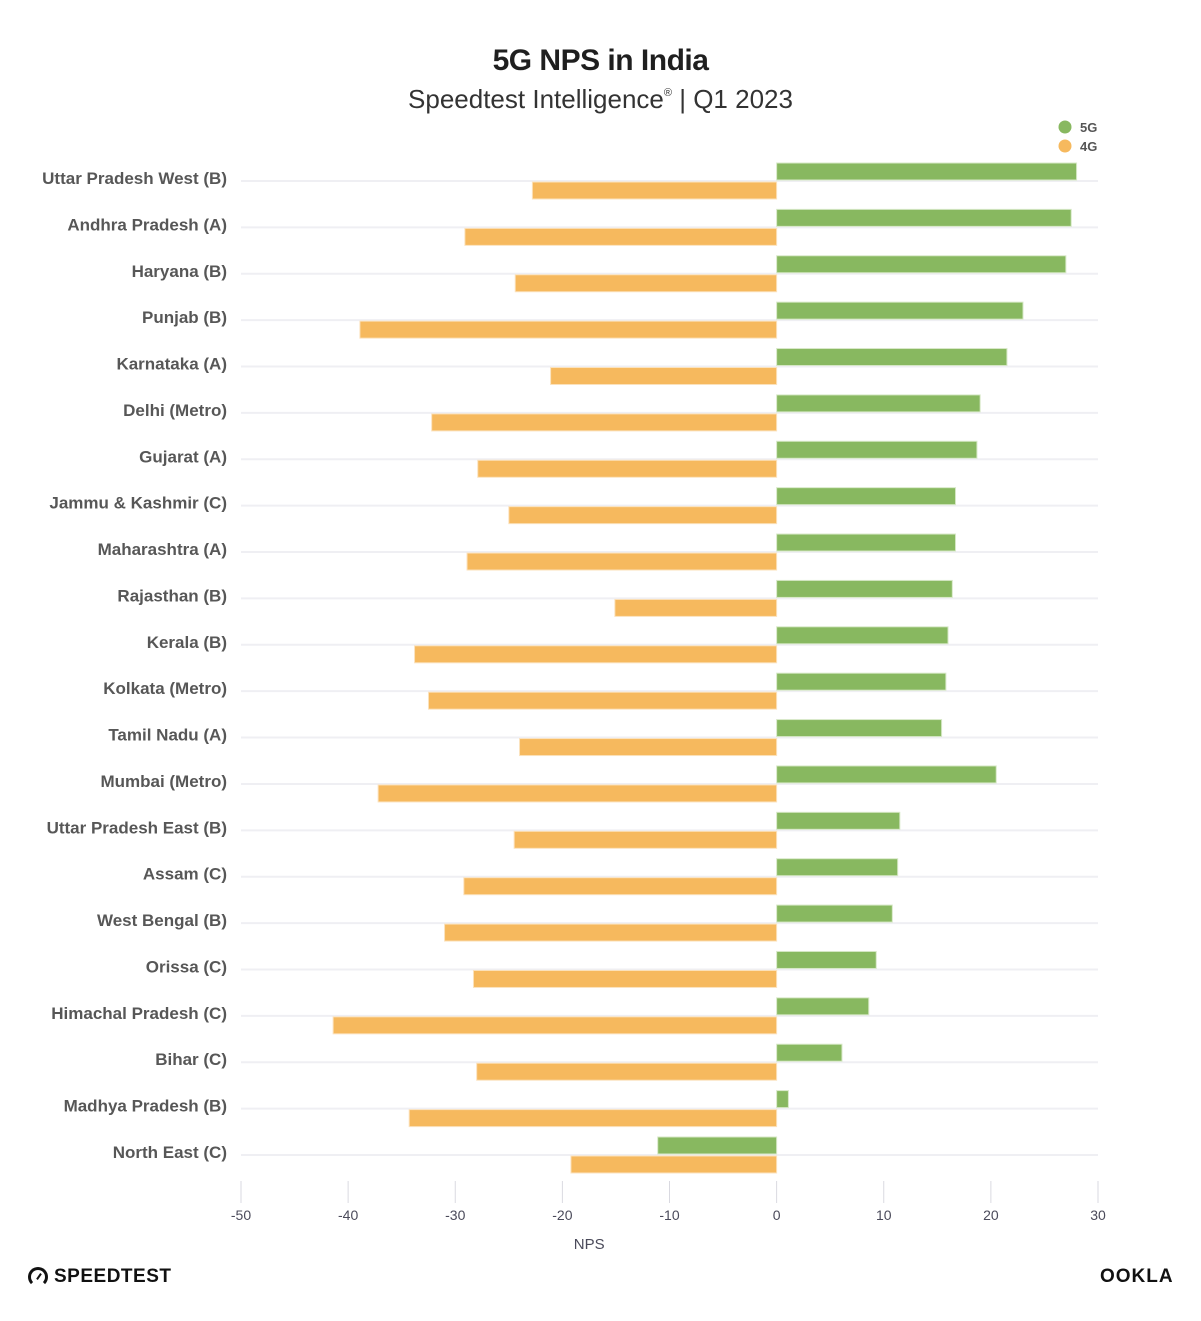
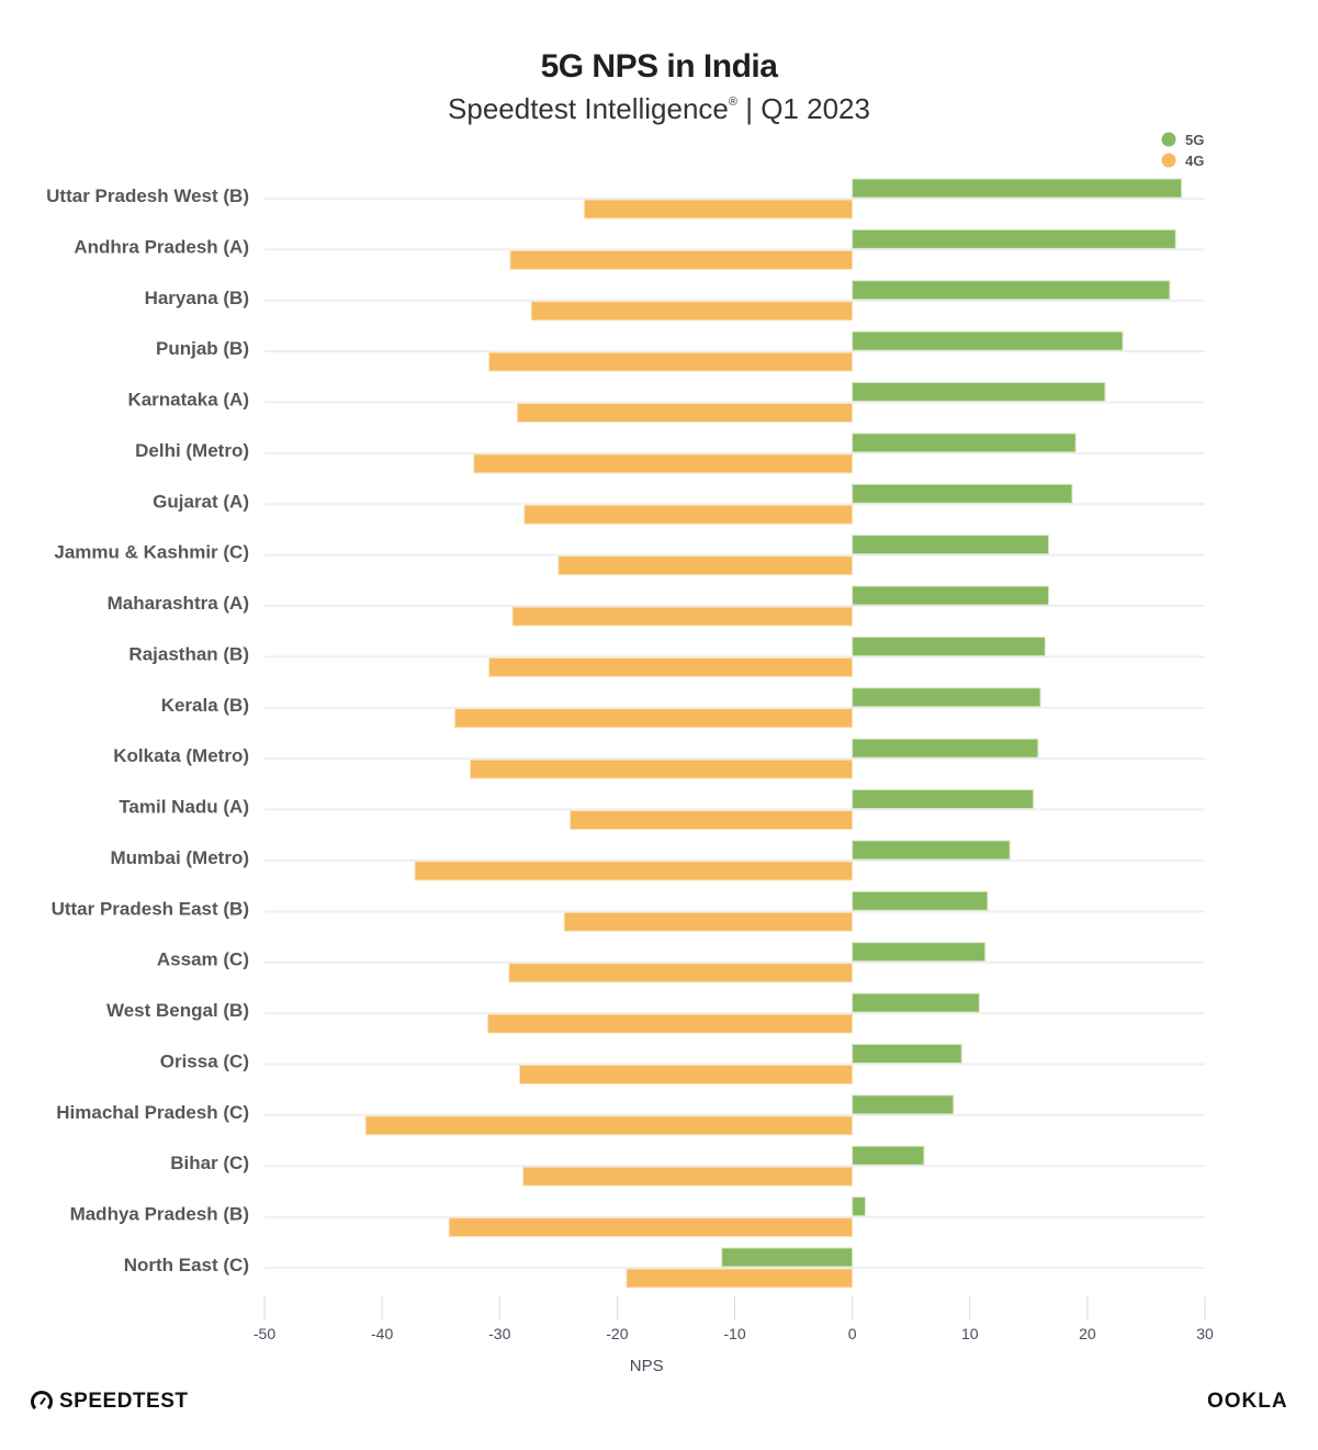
4G/Haryana (B): -24.4 -> -27.3
4G/Punjab (B): -38.9 -> -30.9
4G/Karnataka (A): -21.1 -> -28.5
4G/Rajasthan (B): -15.1 -> -30.9
5G/Mumbai (Metro): 20.5 -> 13.4
